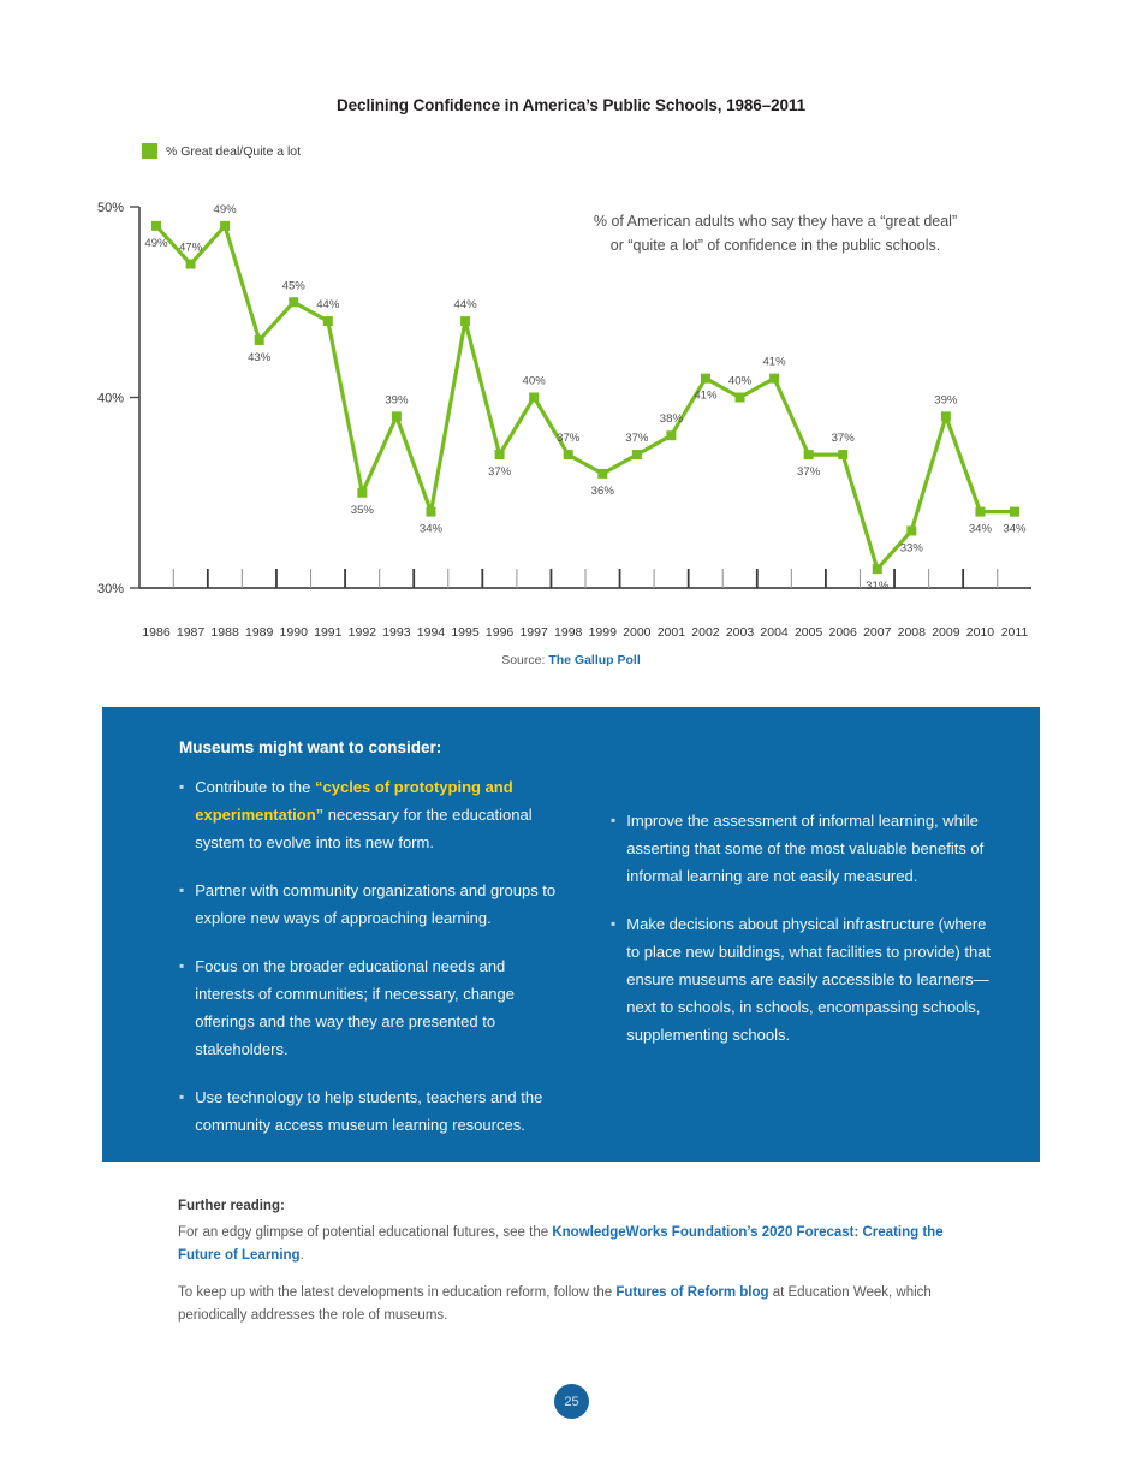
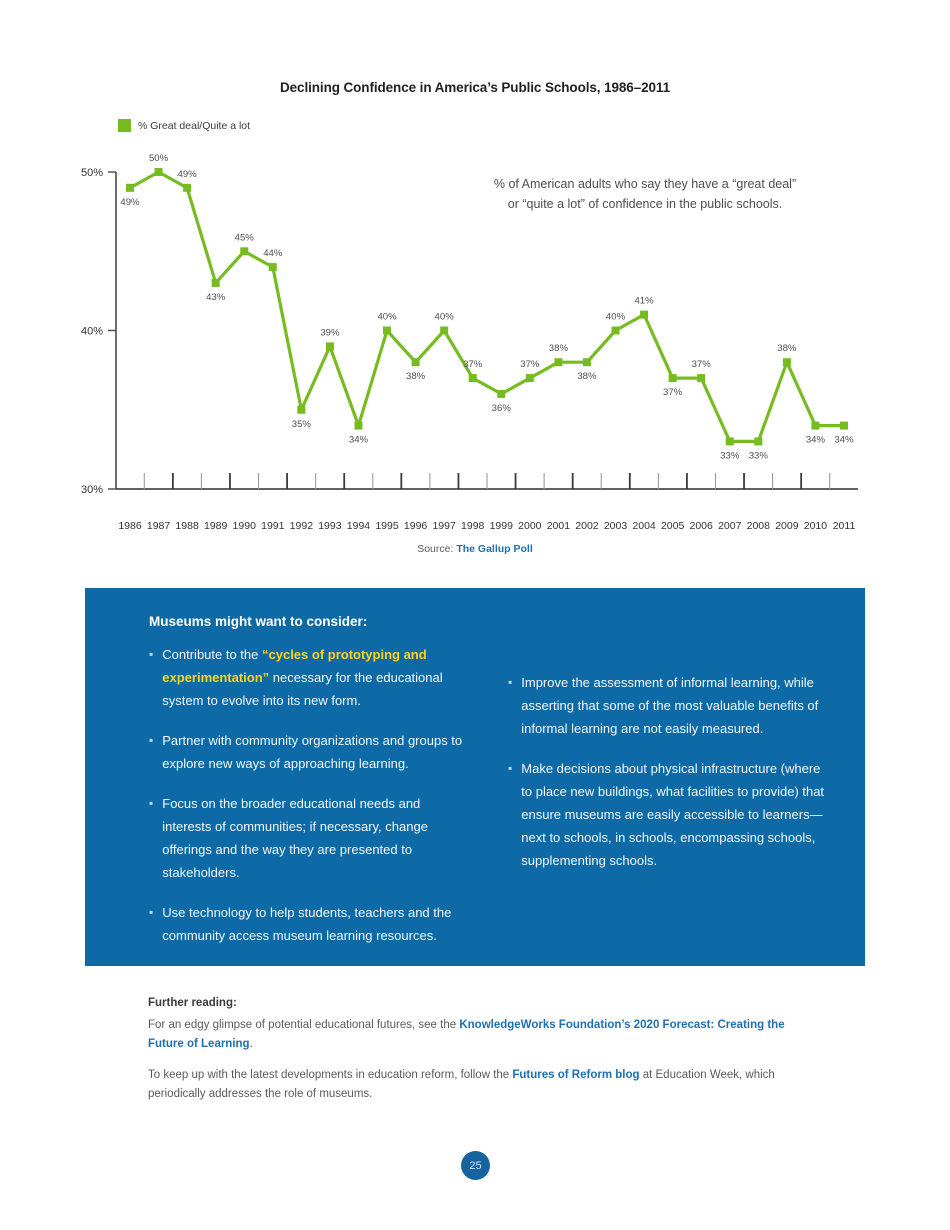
1987: 47% -> 50%
1995: 44% -> 40%
1996: 37% -> 38%
2002: 41% -> 38%
2007: 31% -> 33%
2009: 39% -> 38%
